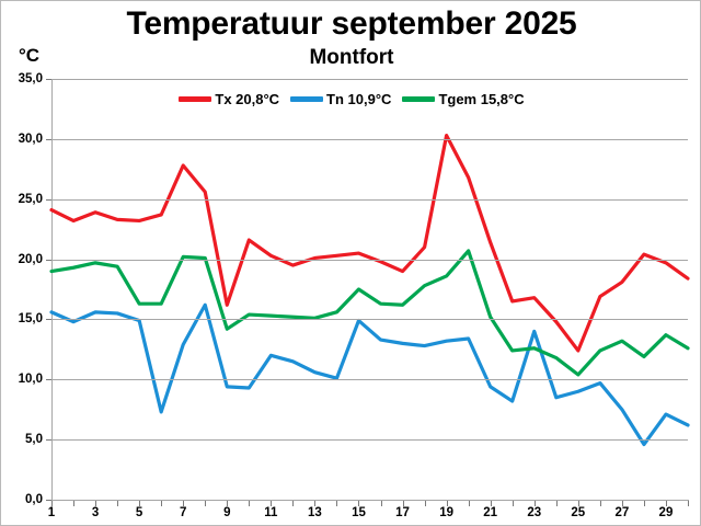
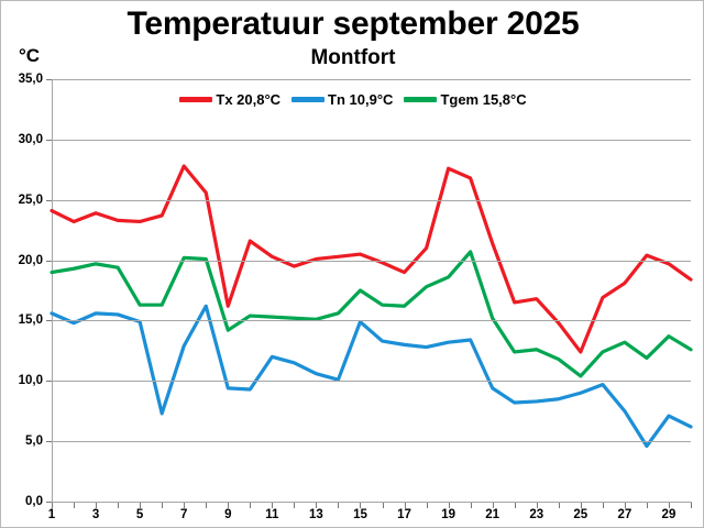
Tx 20,8°C/19: 30,3 -> 27,6
Tn 10,9°C/23: 14,0 -> 8,3
